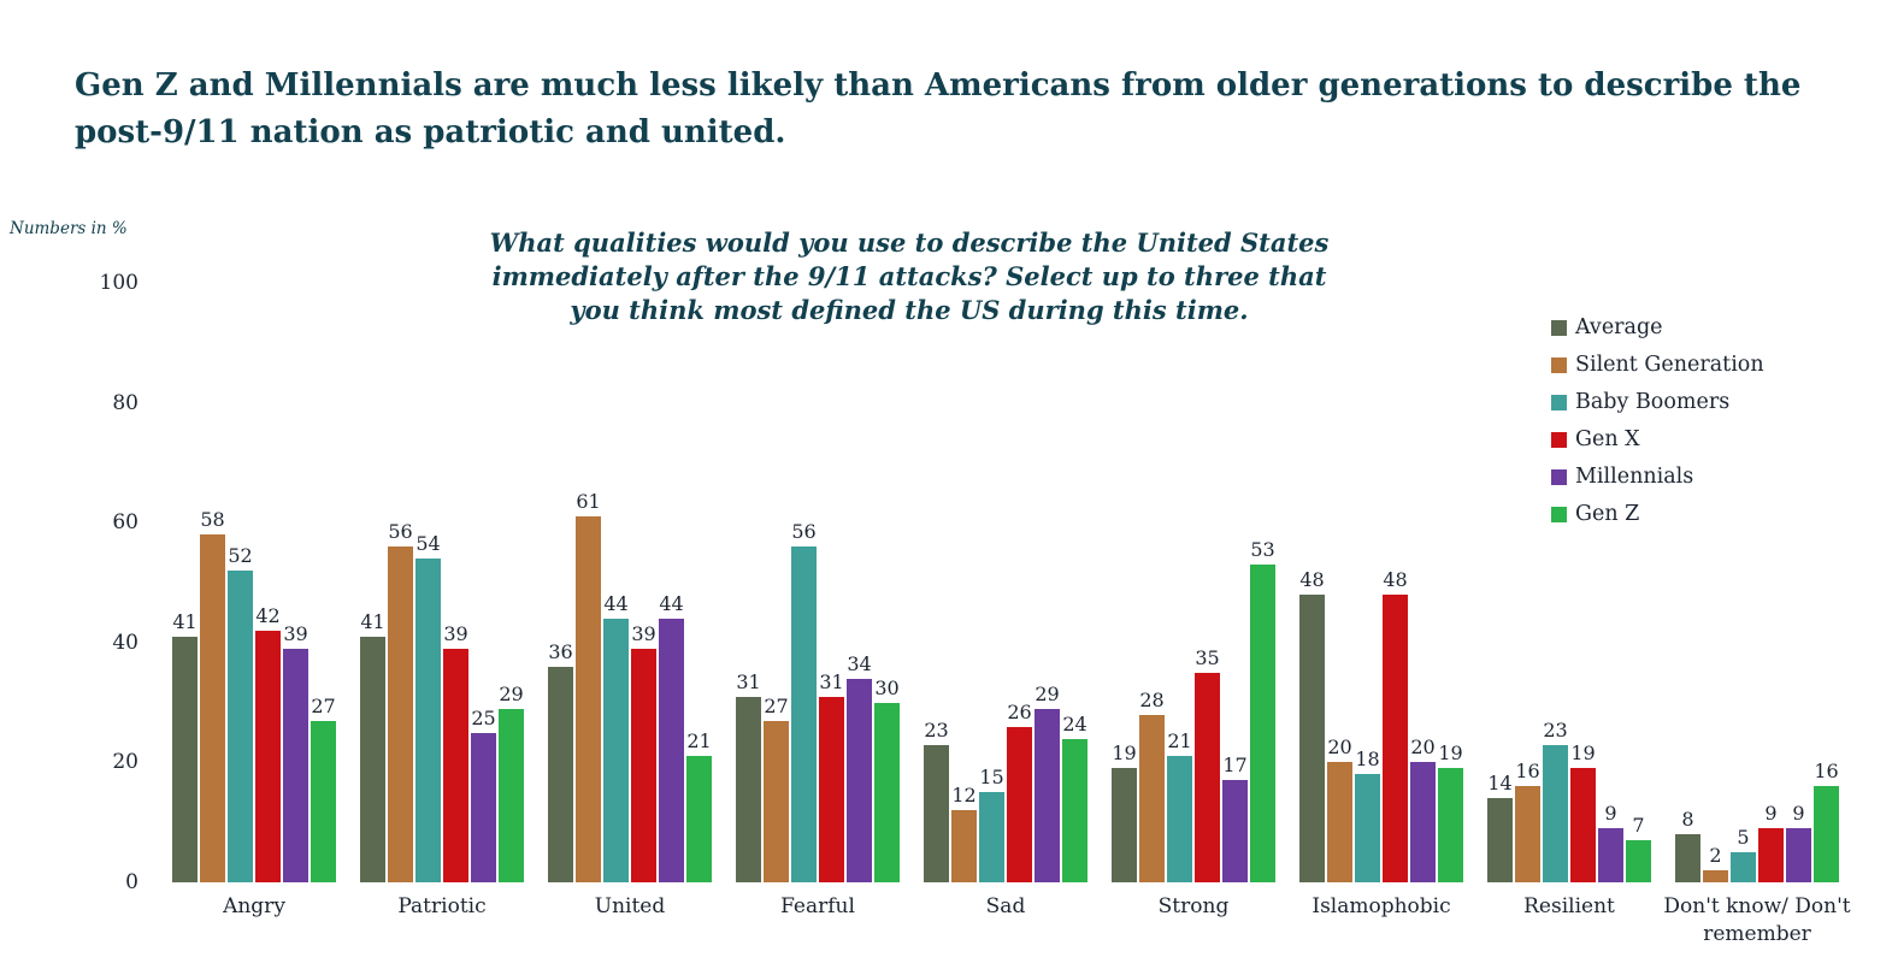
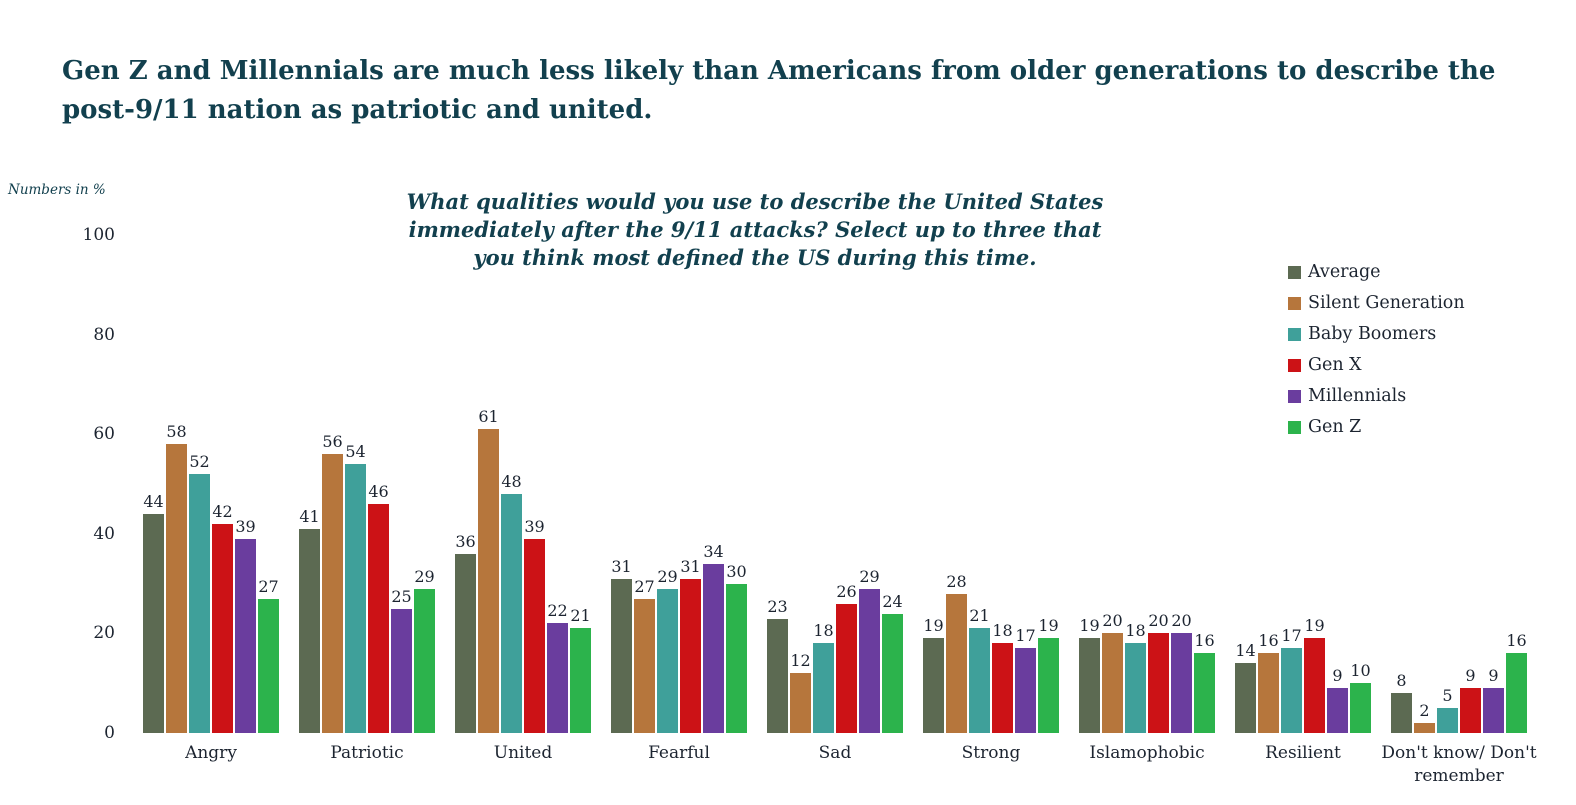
Average/Angry: 41 -> 44
Gen X/Patriotic: 39 -> 46
Baby Boomers/United: 44 -> 48
Millennials/United: 44 -> 22
Baby Boomers/Fearful: 56 -> 29
Baby Boomers/Sad: 15 -> 18
Gen X/Strong: 35 -> 18
Gen Z/Strong: 53 -> 19
Average/Islamophobic: 48 -> 19
Gen X/Islamophobic: 48 -> 20
Gen Z/Islamophobic: 19 -> 16
Baby Boomers/Resilient: 23 -> 17
Gen Z/Resilient: 7 -> 10
